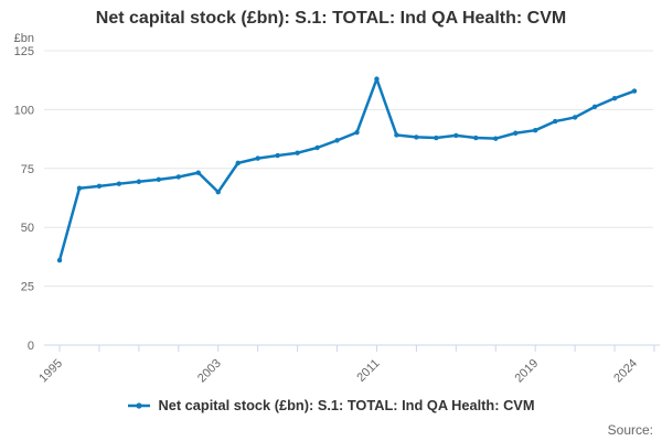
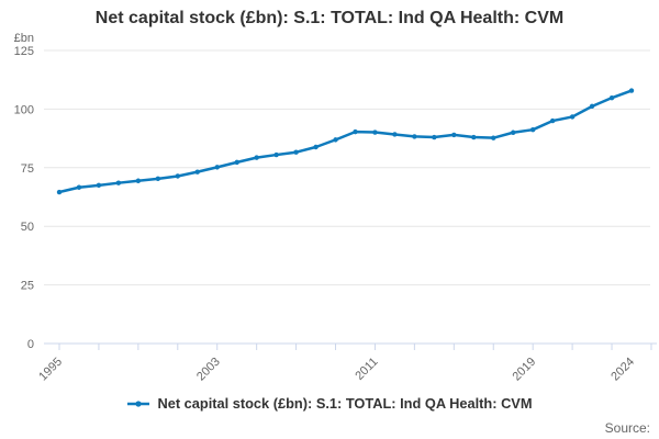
1995: 36 -> 65
2003: 65 -> 75
2011: 113 -> 90
